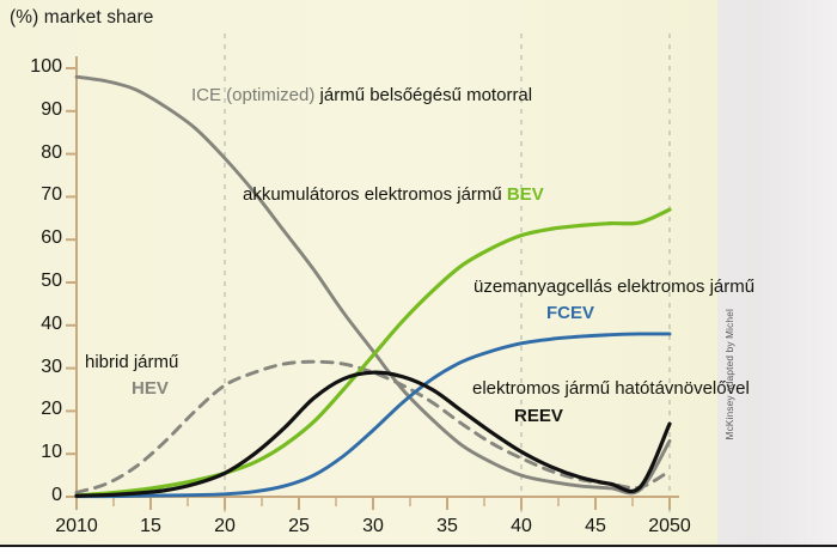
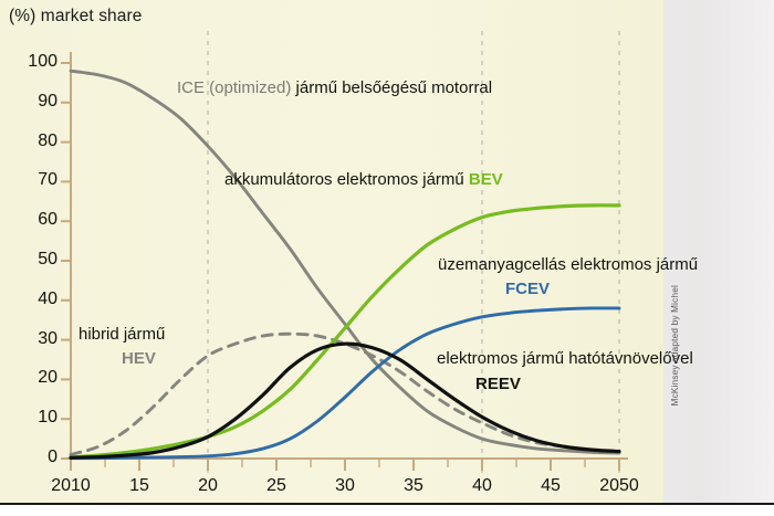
ICE (optimized) jármű belsőégésű motorral/2050: 13 -> 1
hibrid jármű/2050: 6 -> 2
elektromos jármű hatótávnövelővel/2050: 17 -> 2
akkumulátoros elektromos jármű/2050: 67 -> 64
